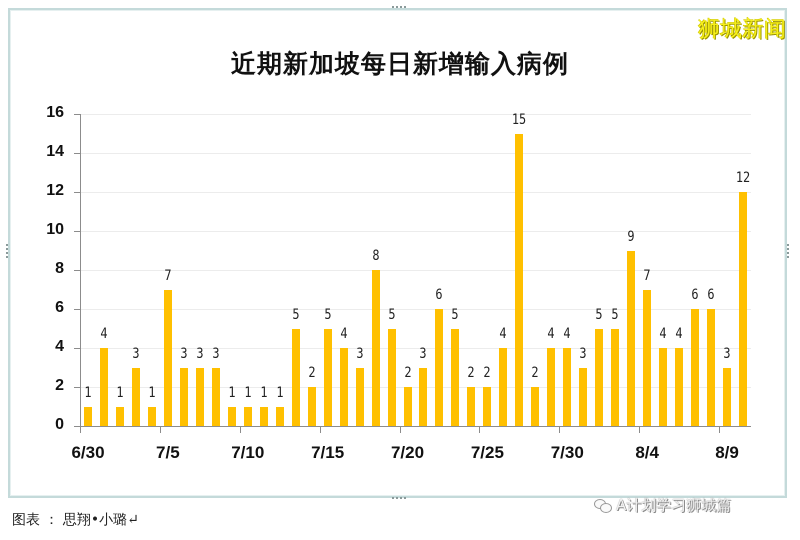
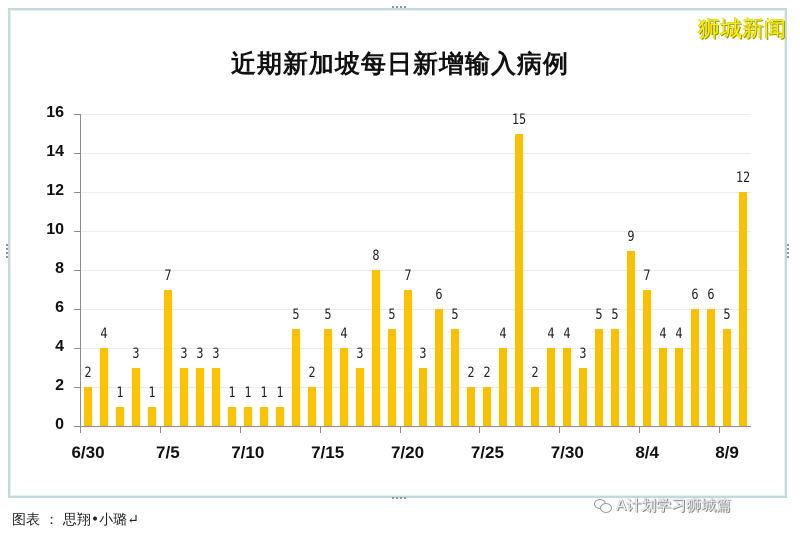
6/30: 1 -> 2
7/20: 2 -> 7
8/9: 3 -> 5
